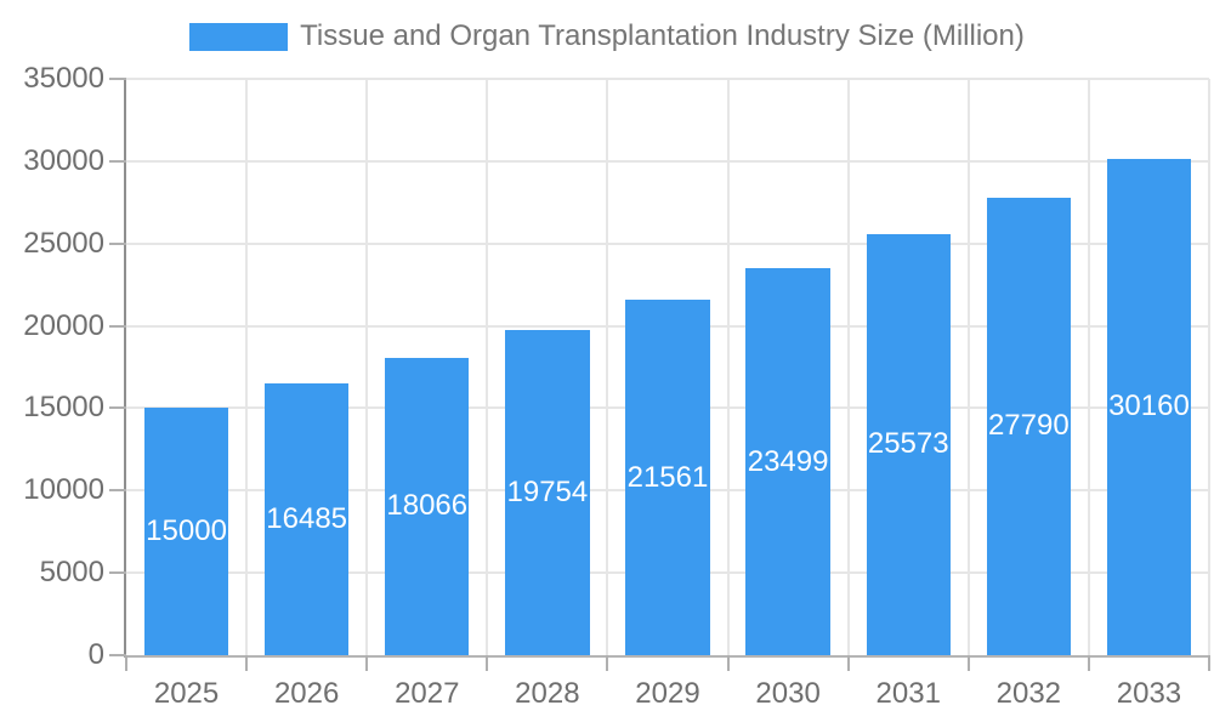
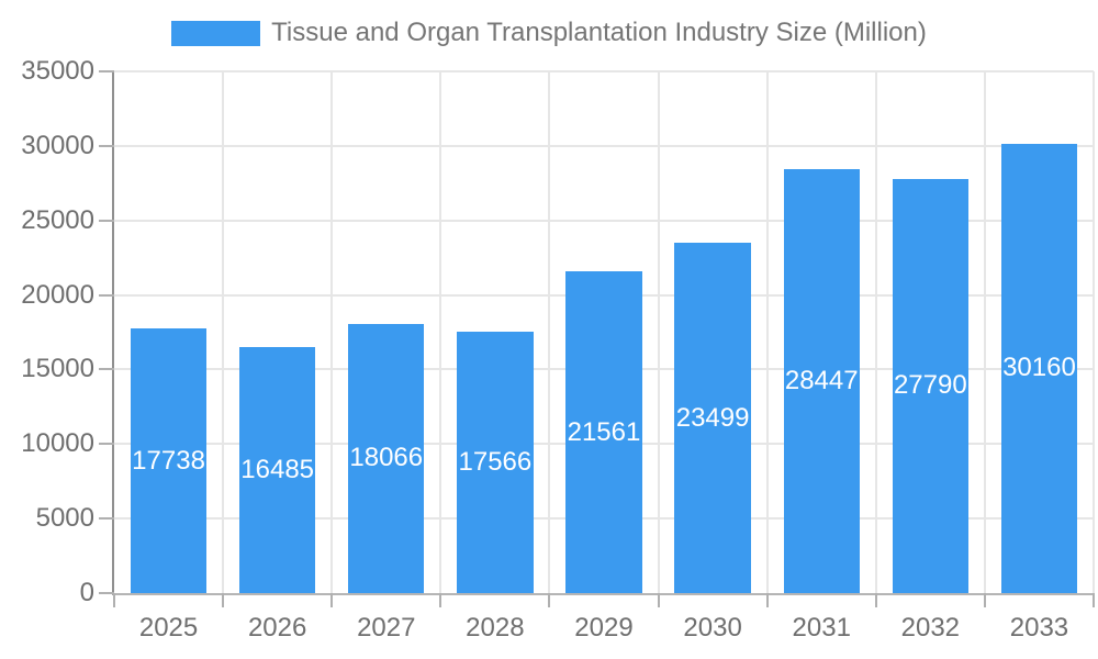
2025: 15000 -> 17738
2028: 19754 -> 17566
2031: 25573 -> 28447
